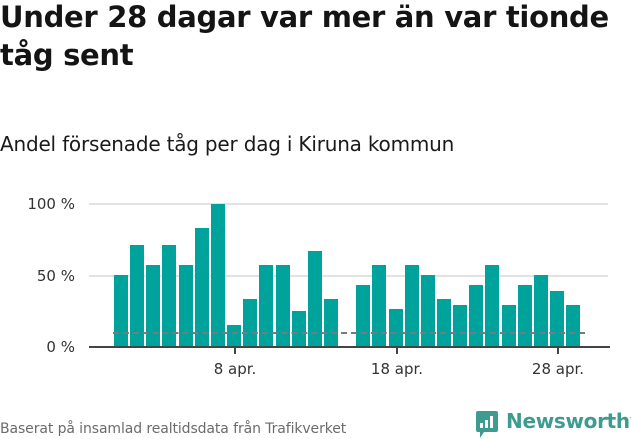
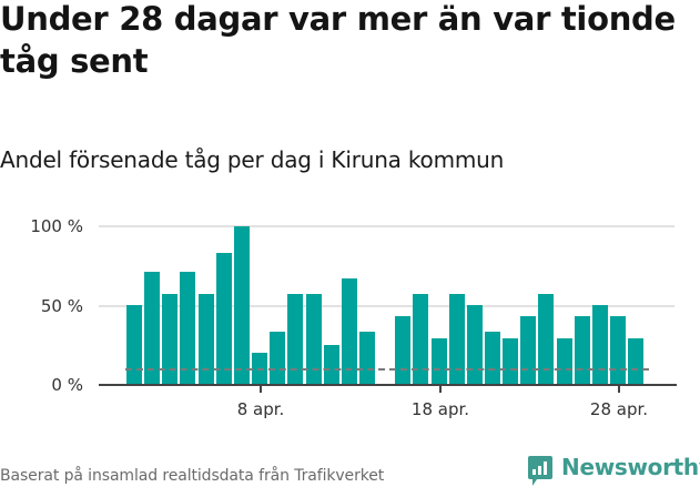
8 apr.: 15% -> 20%
18 apr.: 26% -> 29%
28 apr.: 39% -> 43%
